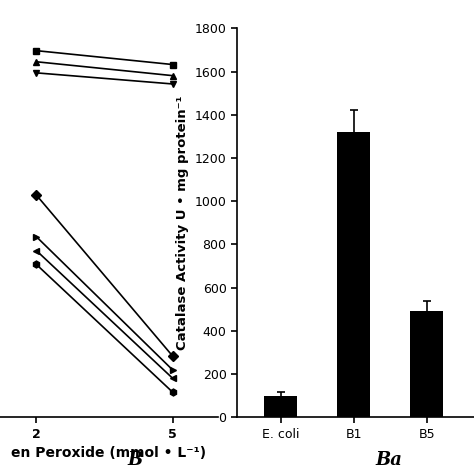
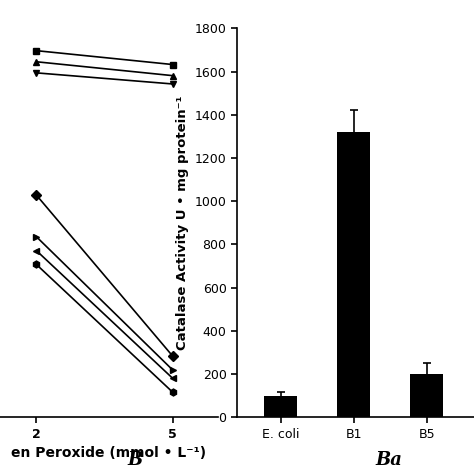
B5: 490 -> 200
